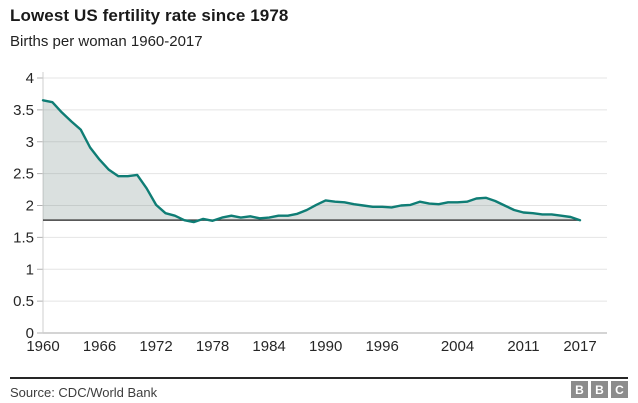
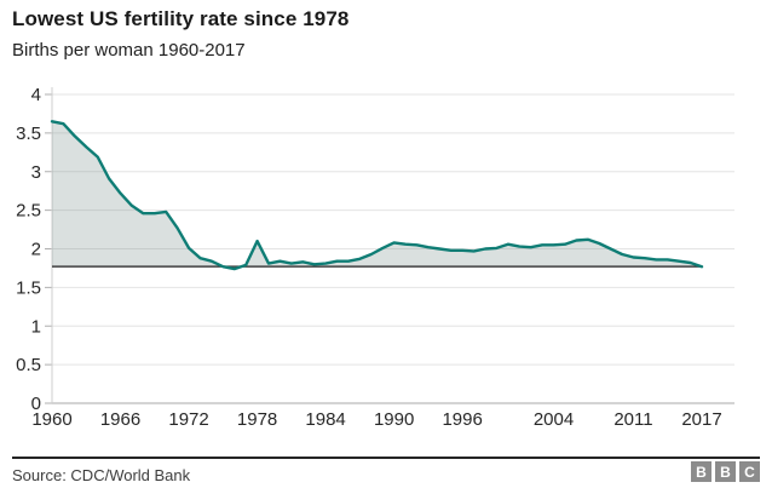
1978: 1.8 -> 2.1
